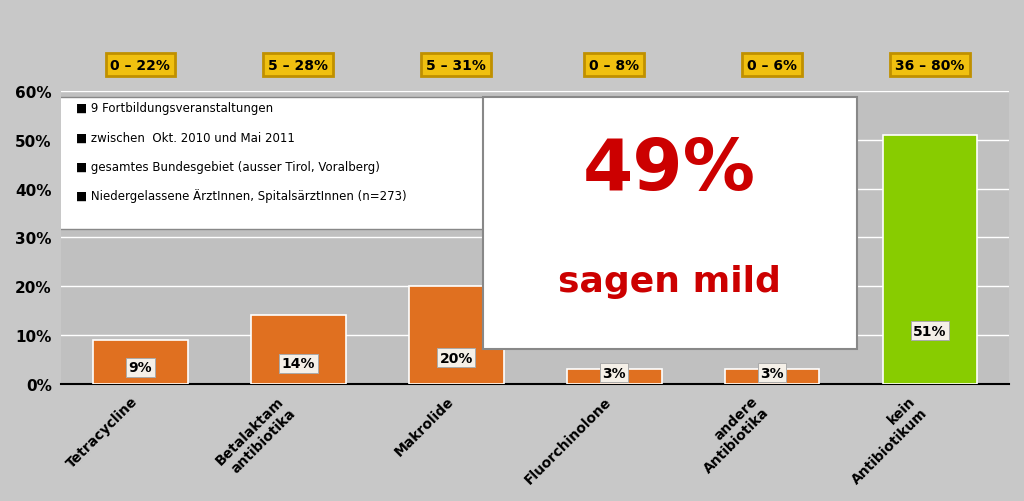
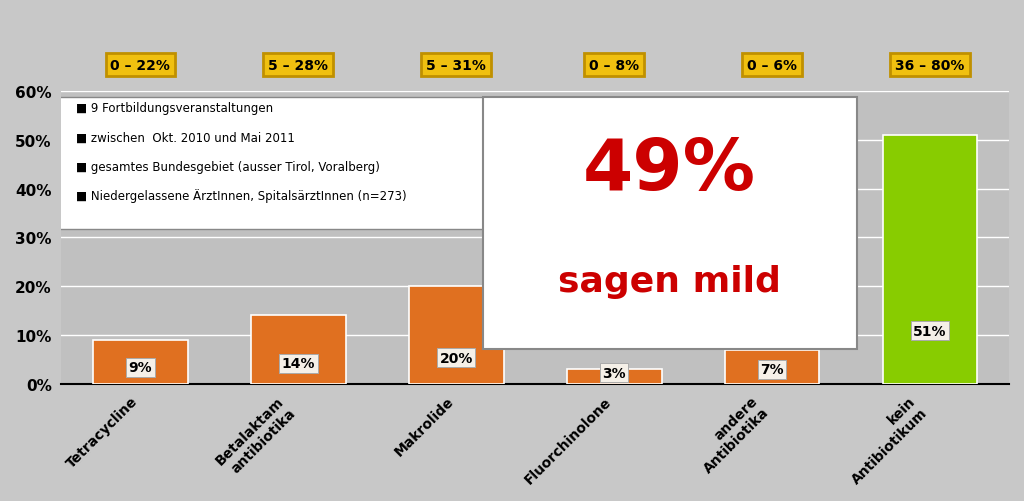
andere Antibiotika: 3% -> 7%
